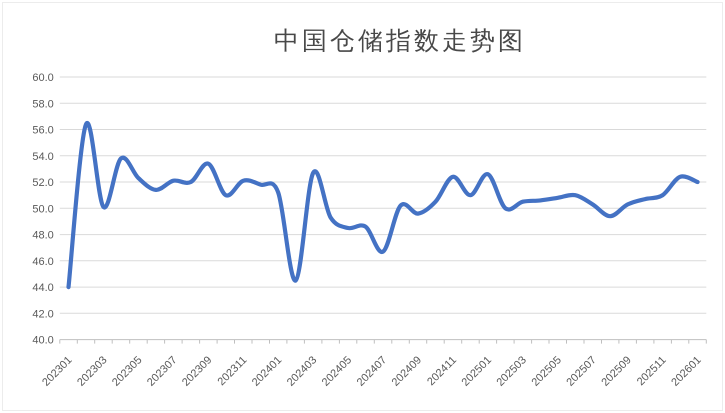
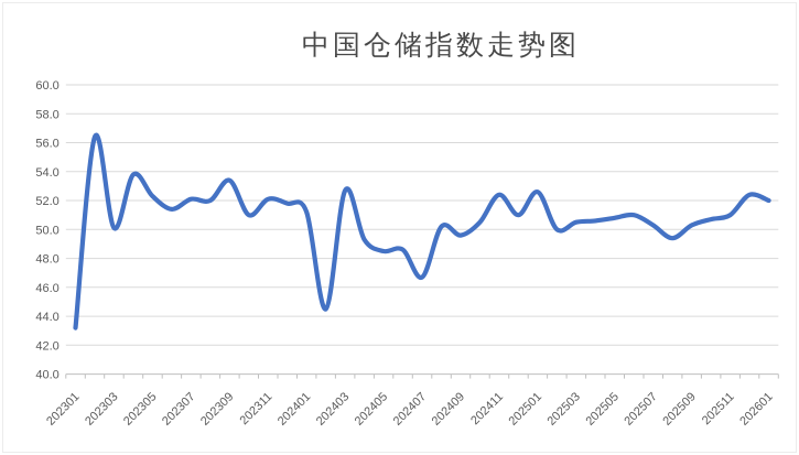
202301: 44.0 -> 43.2
